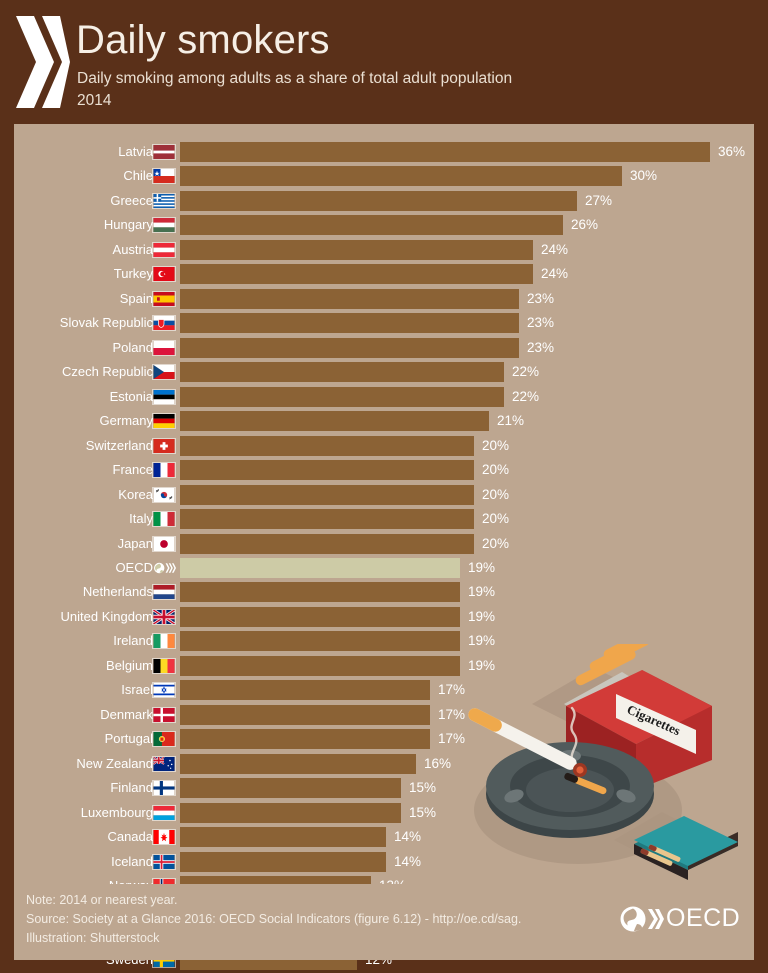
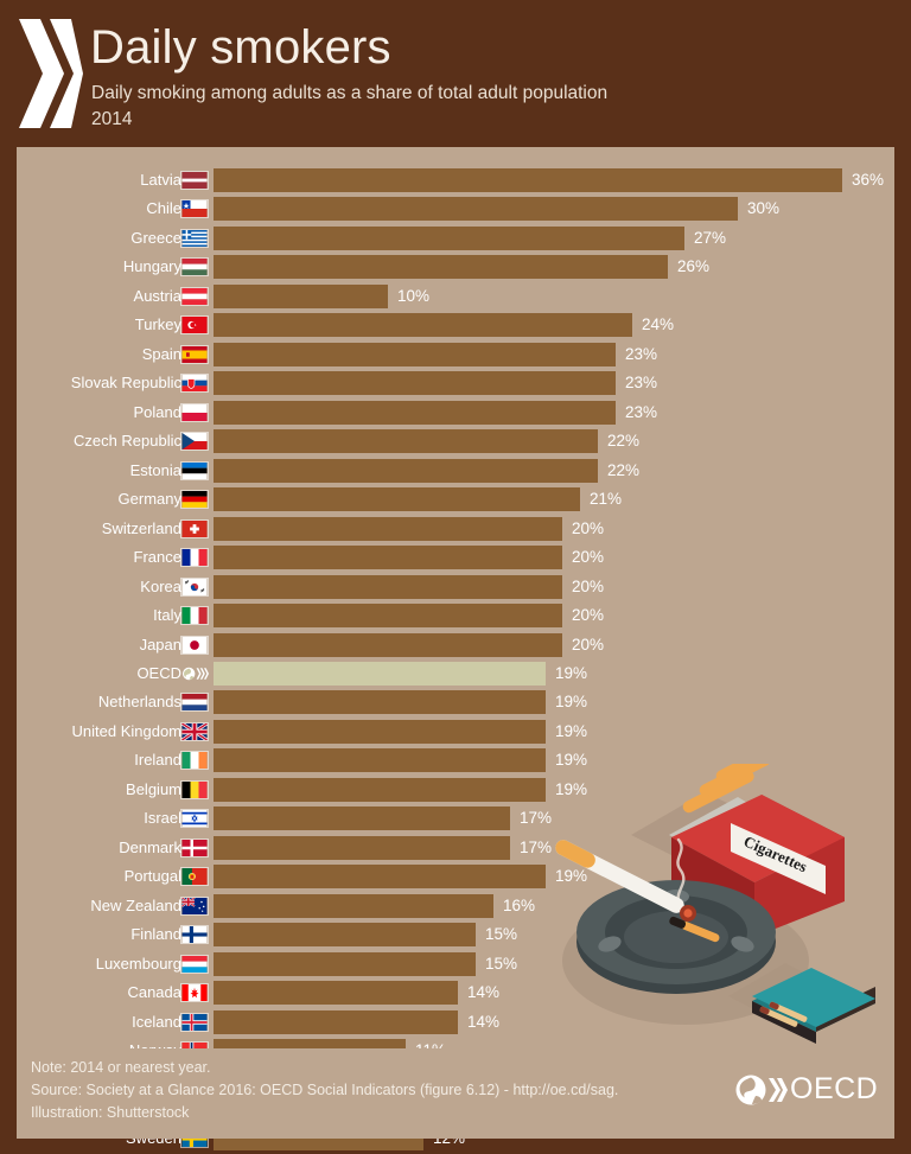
Austria: 24% -> 10%
Portugal: 17% -> 19%
Norway: 13% -> 11%
